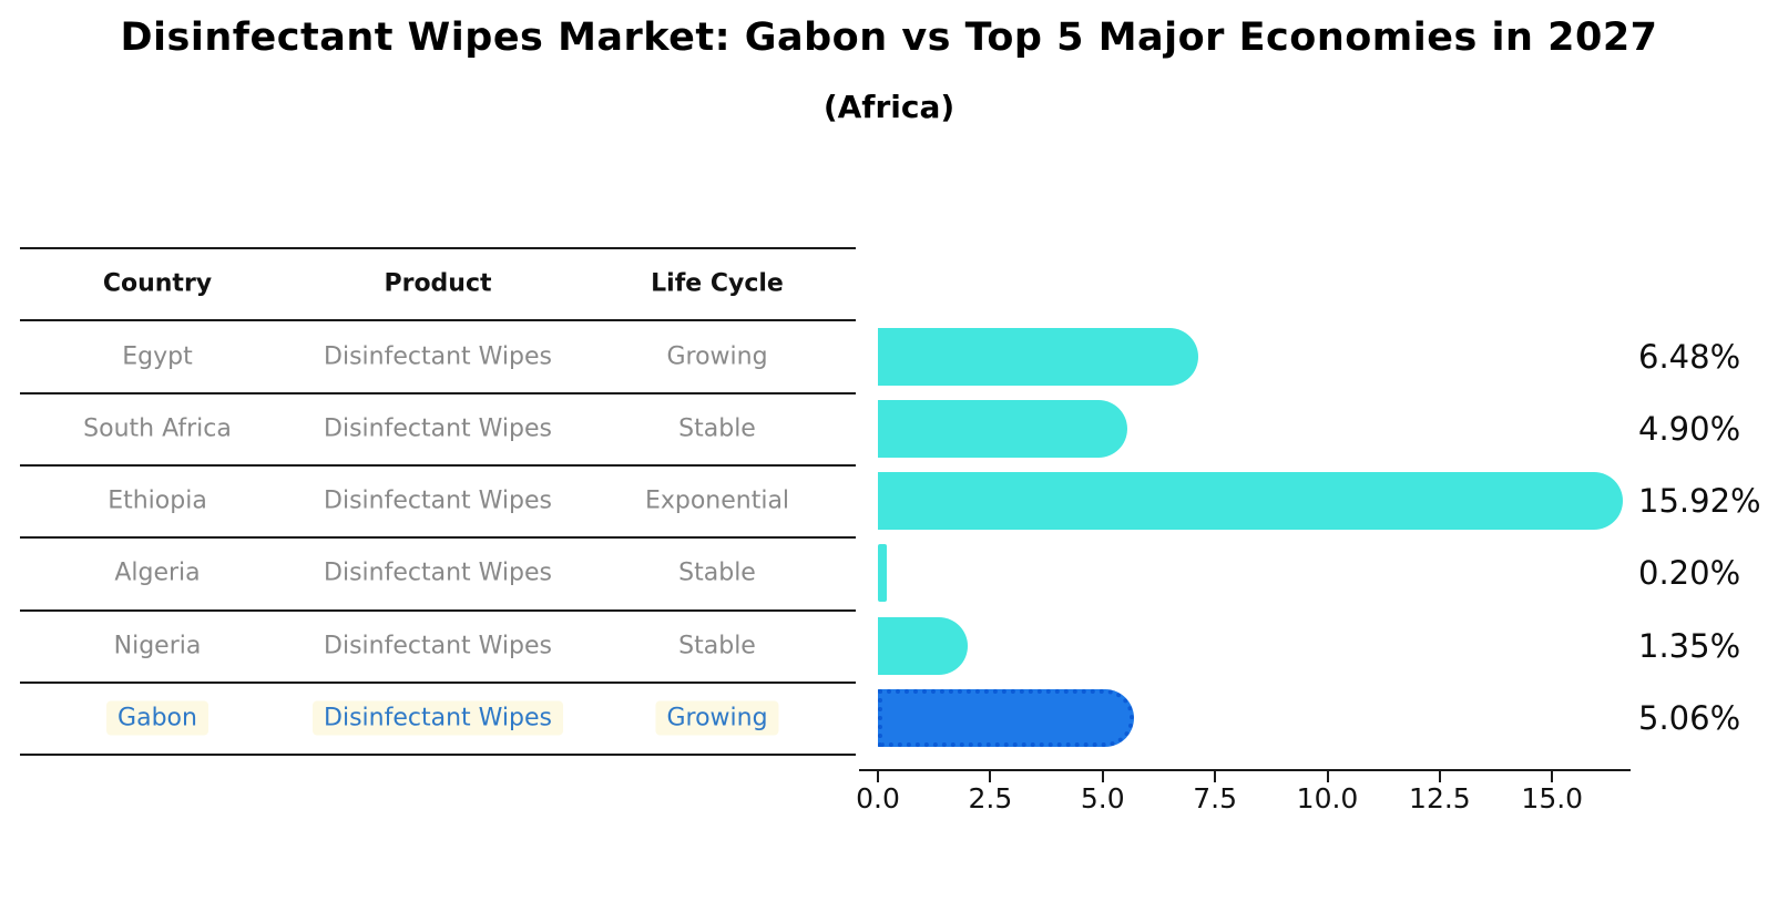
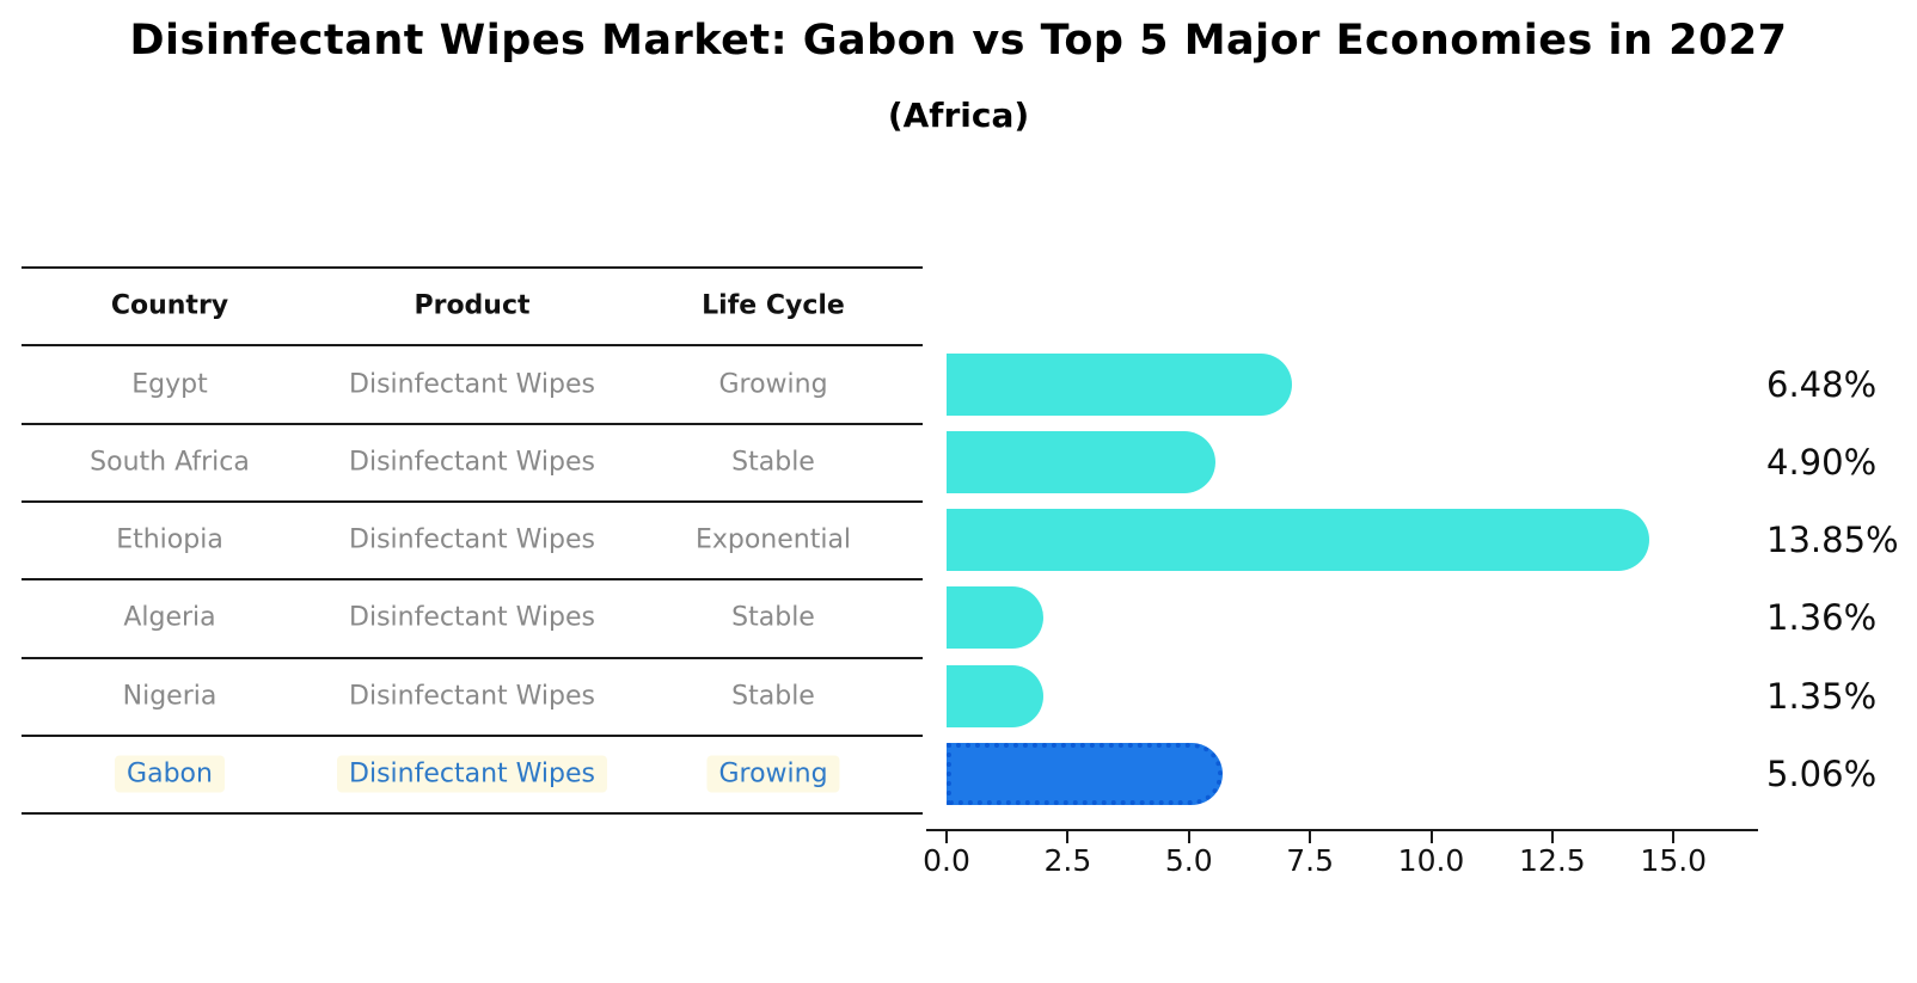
Ethiopia: 15.92% -> 13.85%
Algeria: 0.20% -> 1.36%
